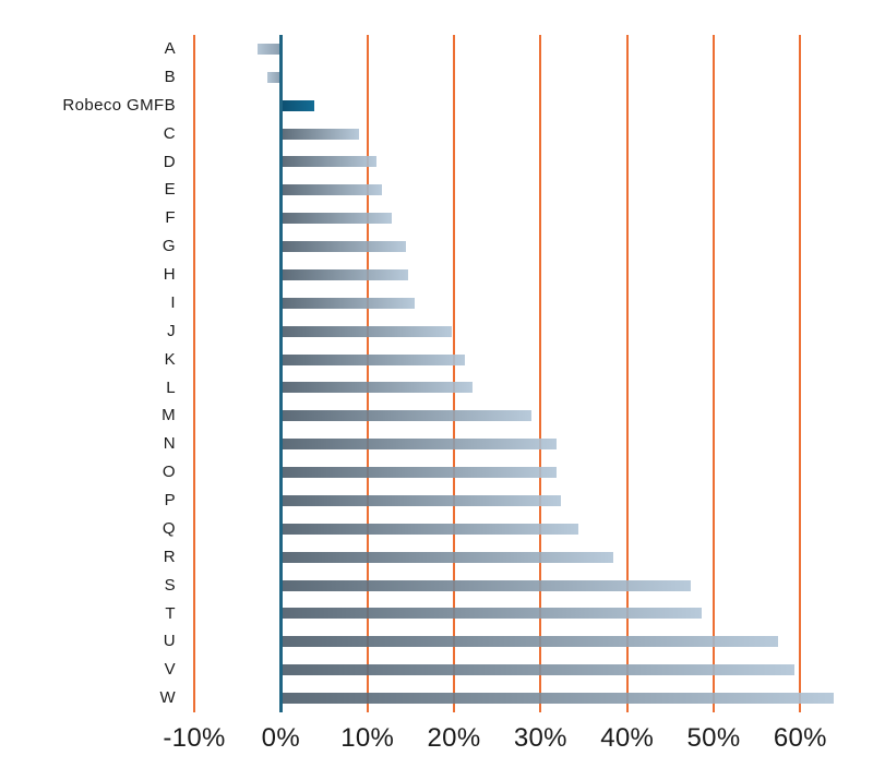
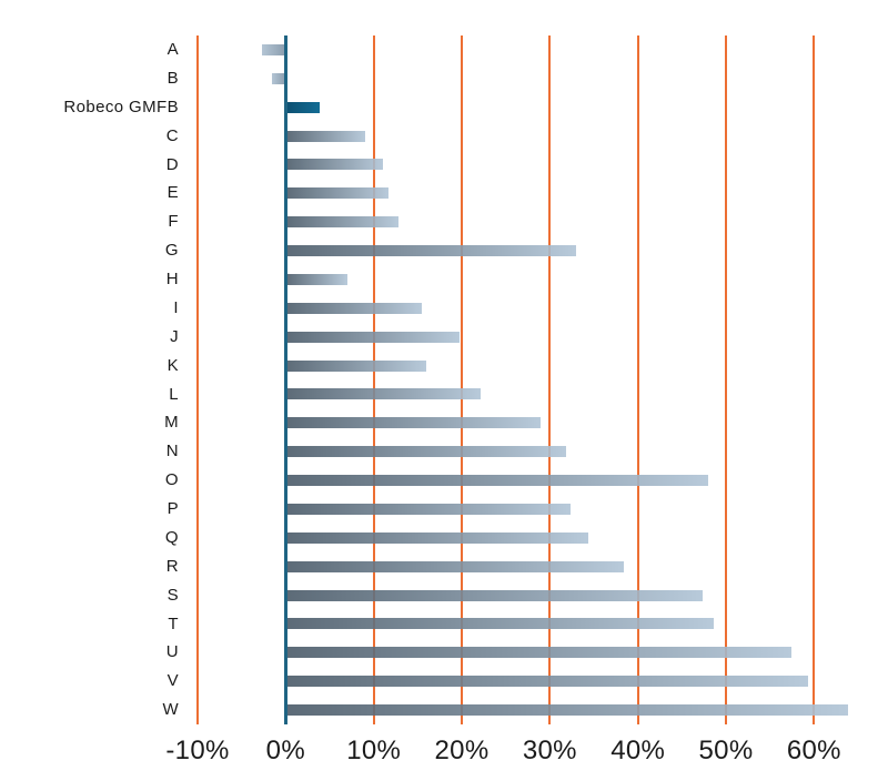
G: 14% -> 33%
H: 15% -> 7%
K: 21% -> 16%
O: 32% -> 48%
